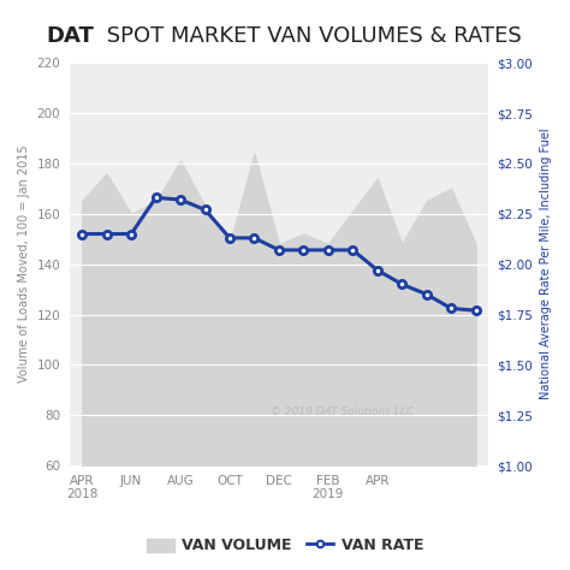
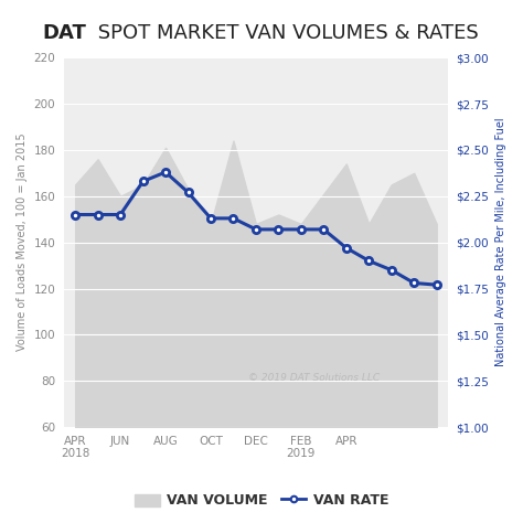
VAN RATE/AUG: $2.32 -> $2.38
